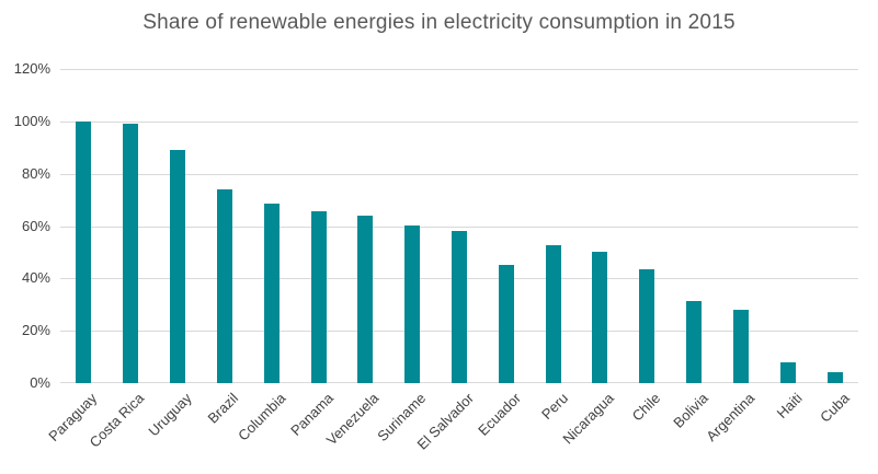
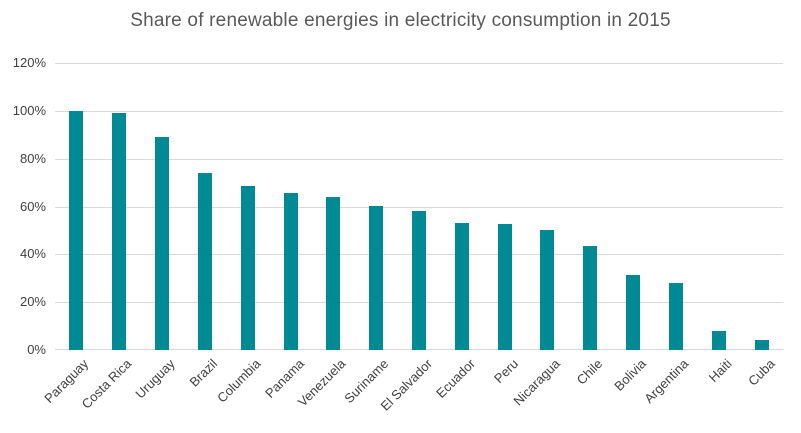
Ecuador: 45% -> 53%
